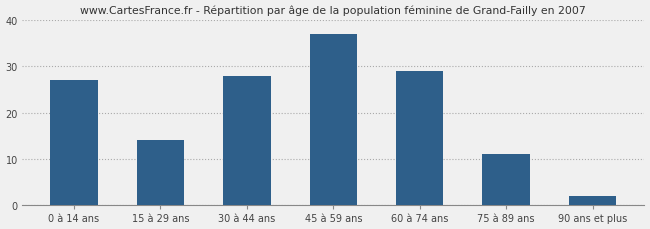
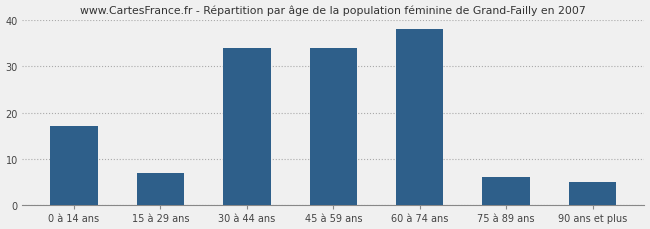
0 à 14 ans: 27 -> 17
15 à 29 ans: 14 -> 7
30 à 44 ans: 28 -> 34
45 à 59 ans: 37 -> 34
60 à 74 ans: 29 -> 38
75 à 89 ans: 11 -> 6
90 ans et plus: 2 -> 5
